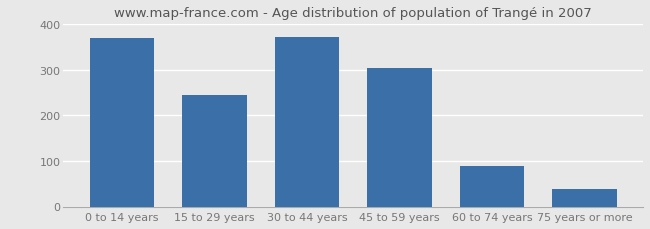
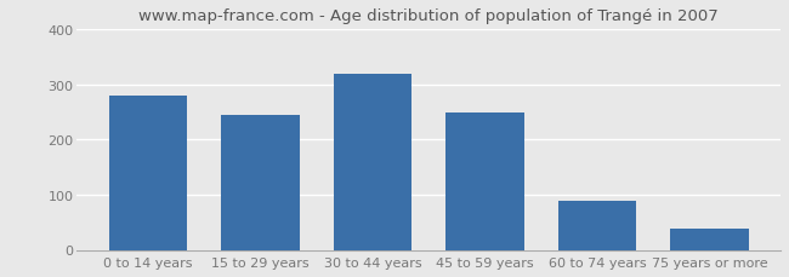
0 to 14 years: 370 -> 280
30 to 44 years: 373 -> 320
45 to 59 years: 305 -> 250
